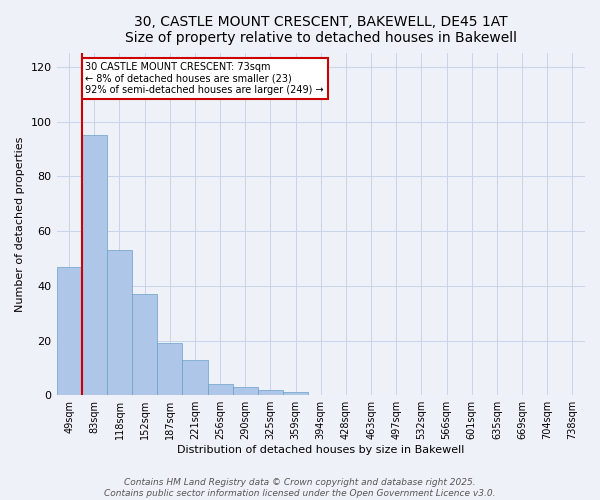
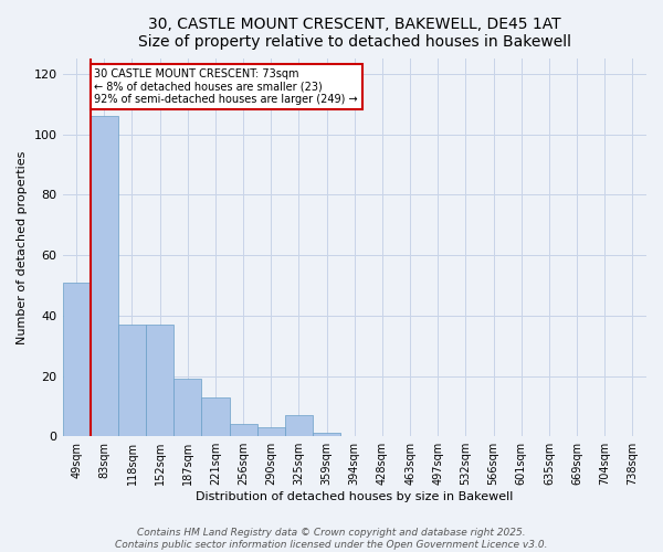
49sqm: 47 -> 51
83sqm: 95 -> 106
118sqm: 53 -> 37
325sqm: 2 -> 7
